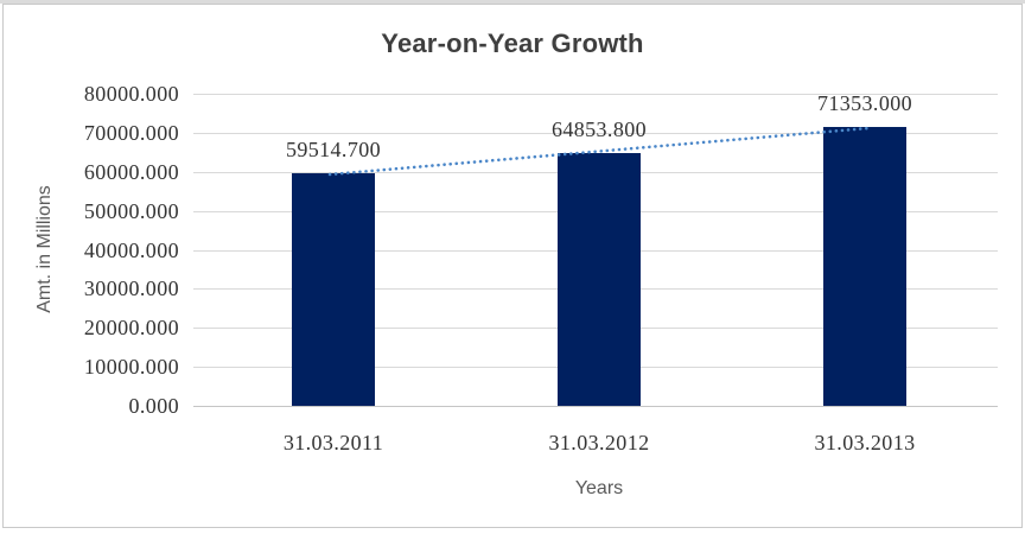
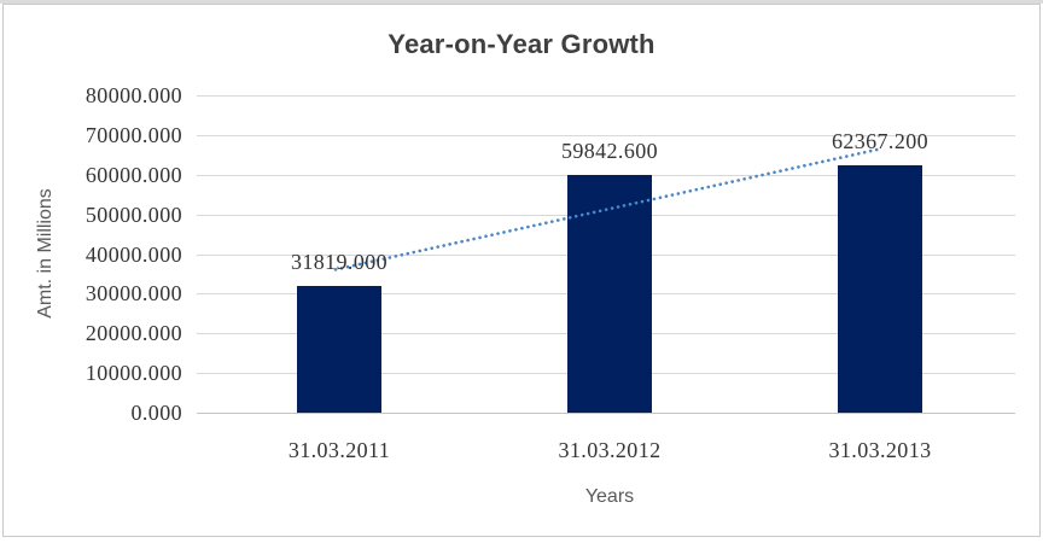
31.03.2011: 59514.700 -> 31819.000
31.03.2012: 64853.800 -> 59842.600
31.03.2013: 71353.000 -> 62367.200
